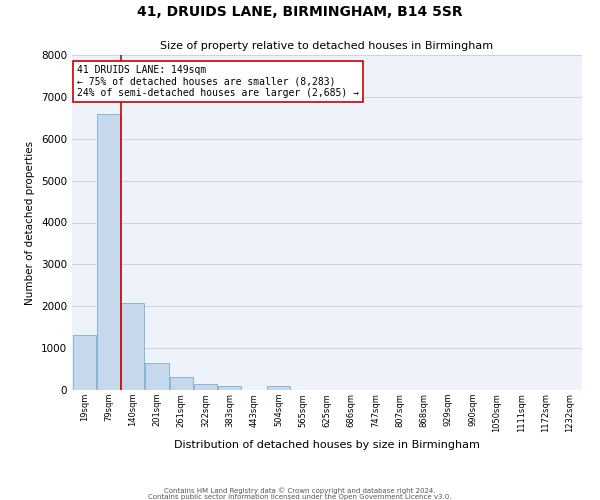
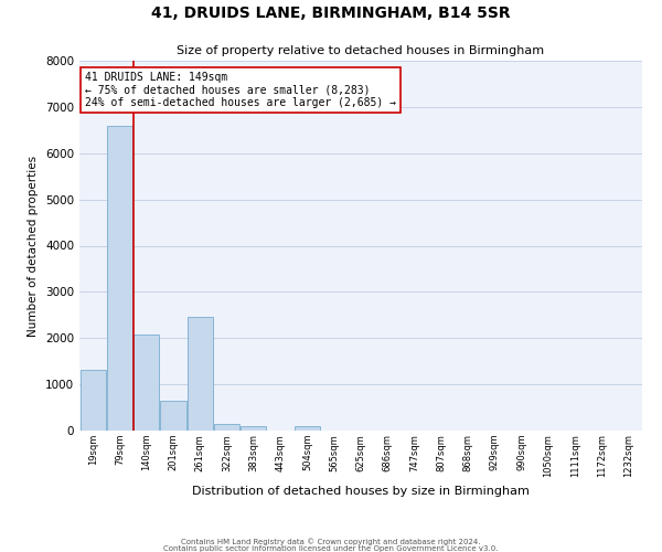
261sqm: 300 -> 2450
